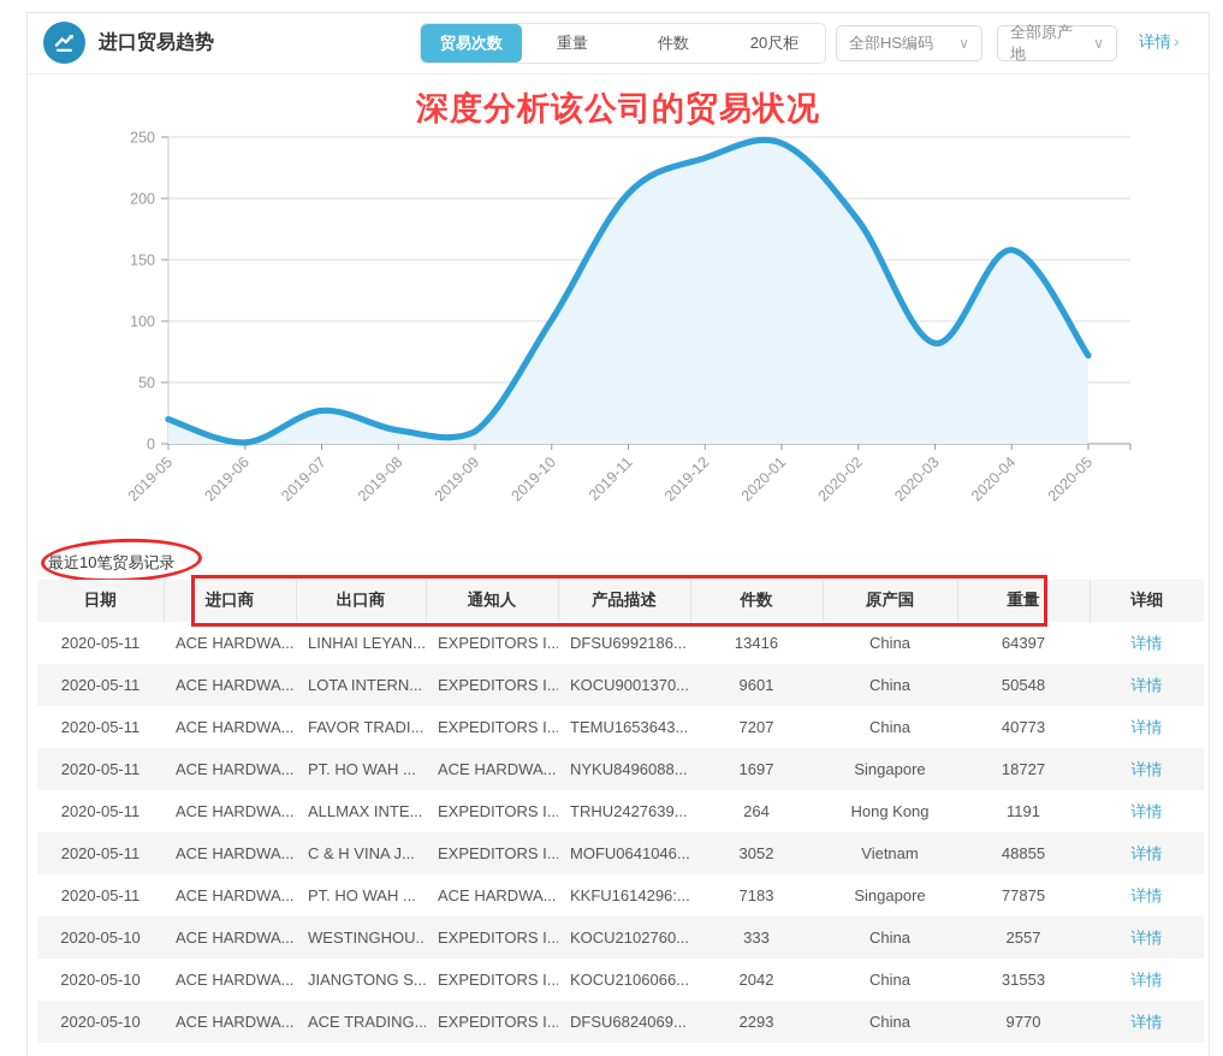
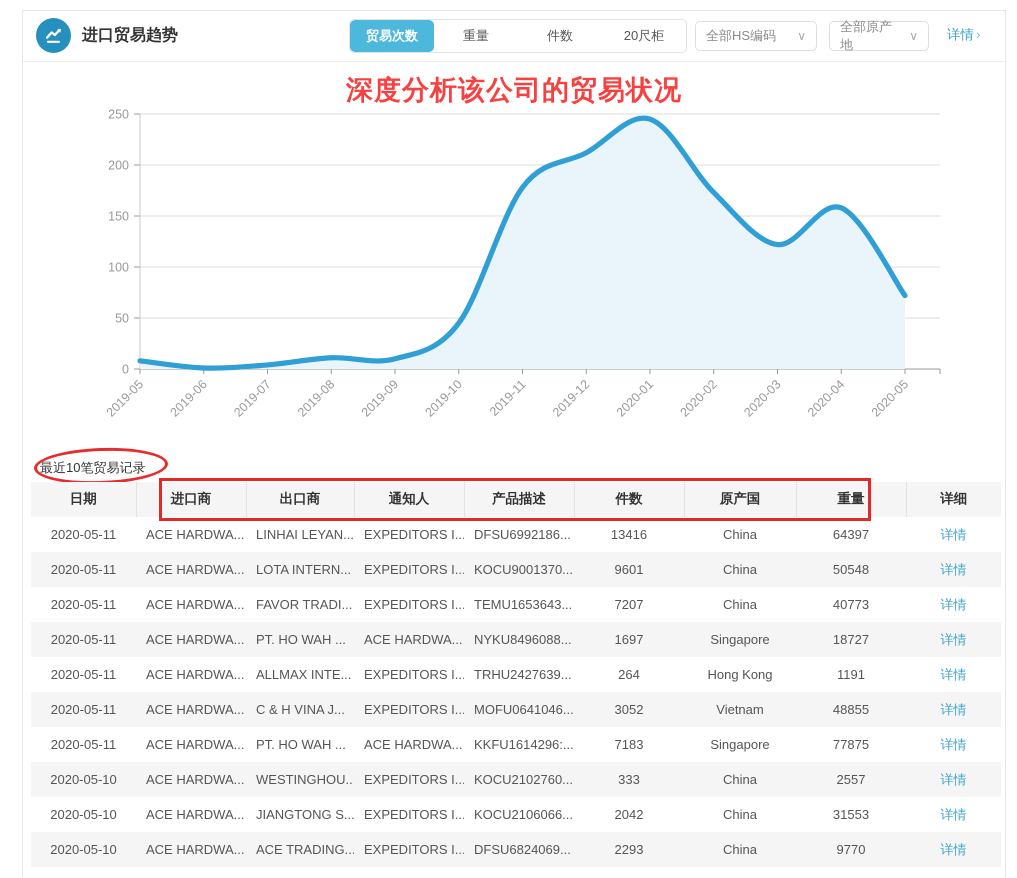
2019-05: 20 -> 8
2019-07: 27 -> 4
2019-10: 101 -> 45
2019-11: 204 -> 178
2019-12: 233 -> 212
2020-02: 182 -> 173
2020-03: 82 -> 122
